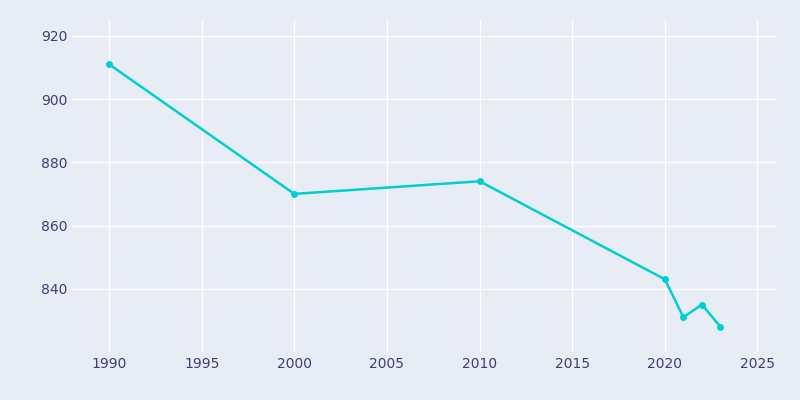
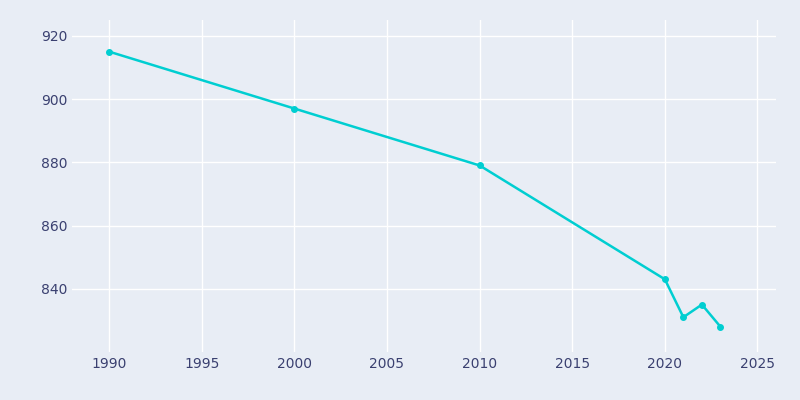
1990: 911 -> 915
2000: 870 -> 897
2010: 874 -> 879
